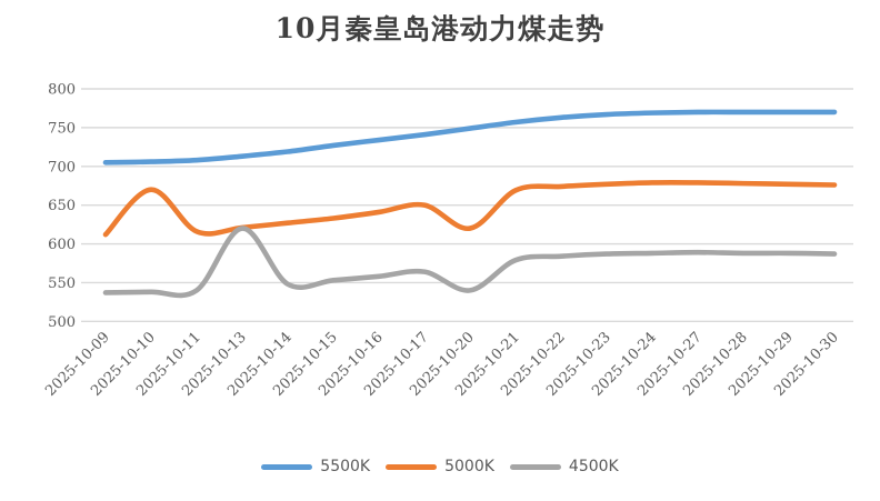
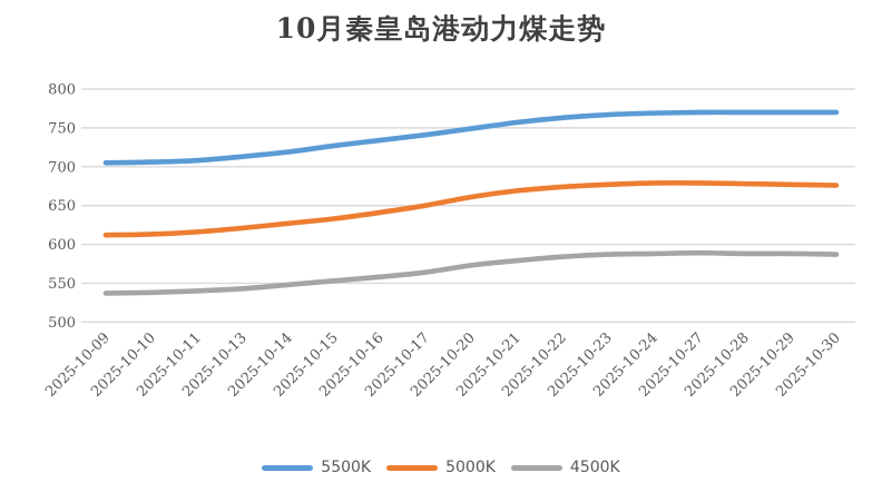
5000K/2025-10-10: 670 -> 610
4500K/2025-10-13: 620 -> 540
5000K/2025-10-20: 620 -> 660
4500K/2025-10-20: 540 -> 570
